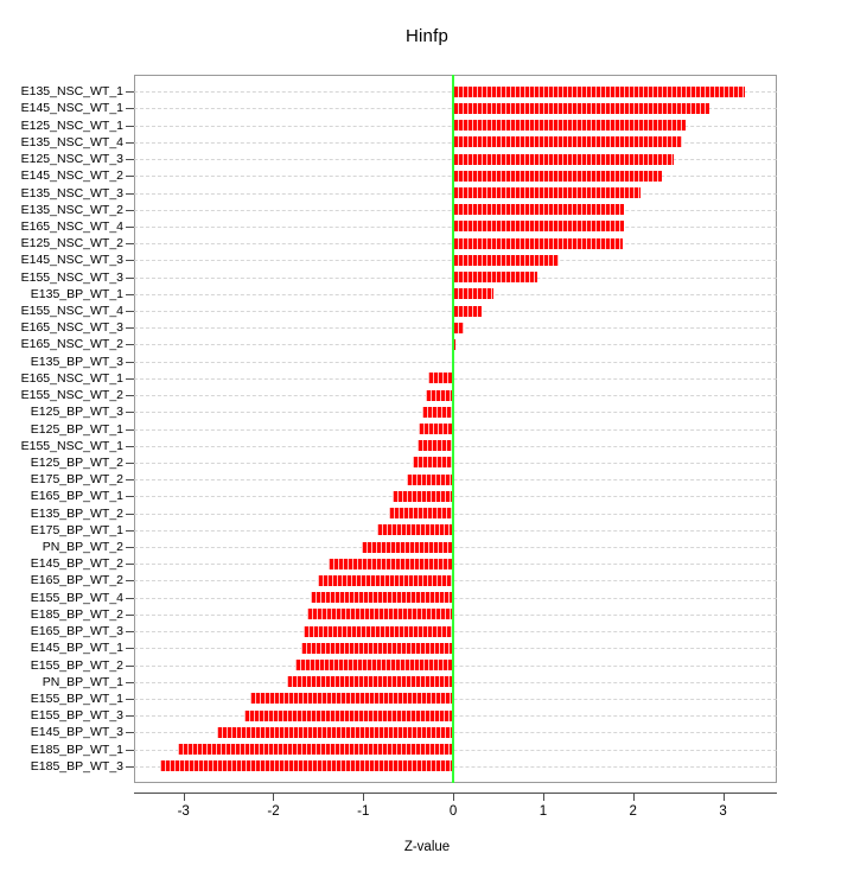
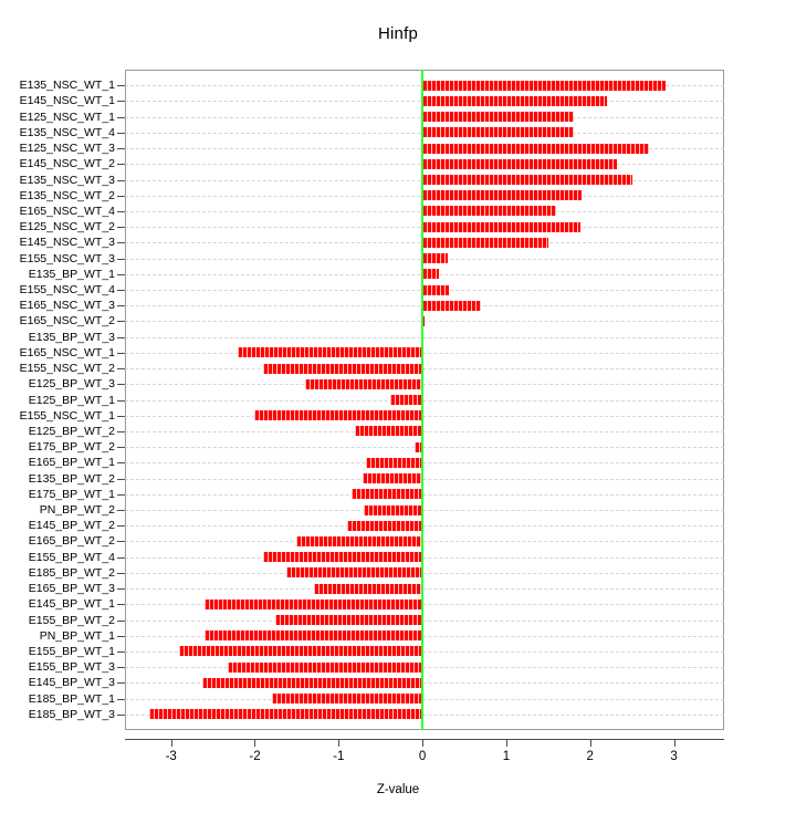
E135_NSC_WT_1: 3.2 -> 2.9
E145_NSC_WT_1: 2.9 -> 2.2
E125_NSC_WT_1: 2.6 -> 1.8
E135_NSC_WT_4: 2.5 -> 1.8
E125_NSC_WT_3: 2.5 -> 2.7
E135_NSC_WT_3: 2.1 -> 2.5
E165_NSC_WT_4: 1.9 -> 1.6
E145_NSC_WT_3: 1.2 -> 1.5
E155_NSC_WT_3: 0.9 -> 0.3
E135_BP_WT_1: 0.5 -> 0.2
E165_NSC_WT_3: 0.1 -> 0.7
E165_NSC_WT_1: -0.3 -> -2.2
E155_NSC_WT_2: -0.3 -> -1.9
E125_BP_WT_3: -0.3 -> -1.4
E155_NSC_WT_1: -0.4 -> -2.0
E125_BP_WT_2: -0.5 -> -0.8
E175_BP_WT_2: -0.5 -> -0.1
PN_BP_WT_2: -1.0 -> -0.7
E145_BP_WT_2: -1.4 -> -0.9
E155_BP_WT_4: -1.6 -> -1.9
E165_BP_WT_3: -1.7 -> -1.3
E145_BP_WT_1: -1.7 -> -2.6
PN_BP_WT_1: -1.9 -> -2.6
E155_BP_WT_1: -2.3 -> -2.9
E185_BP_WT_1: -3.1 -> -1.8
